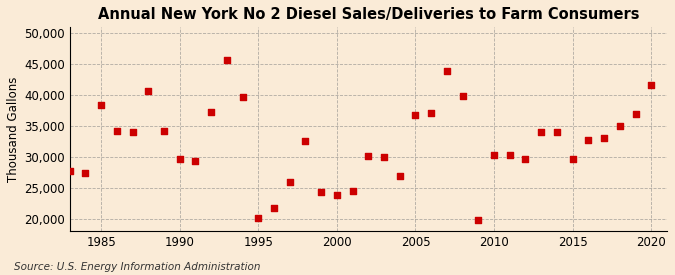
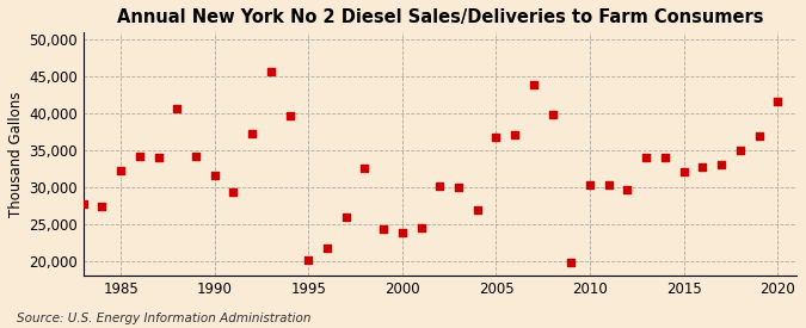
1985: 38,400 -> 32,300
1990: 29,600 -> 31,600
2015: 29,600 -> 32,100
